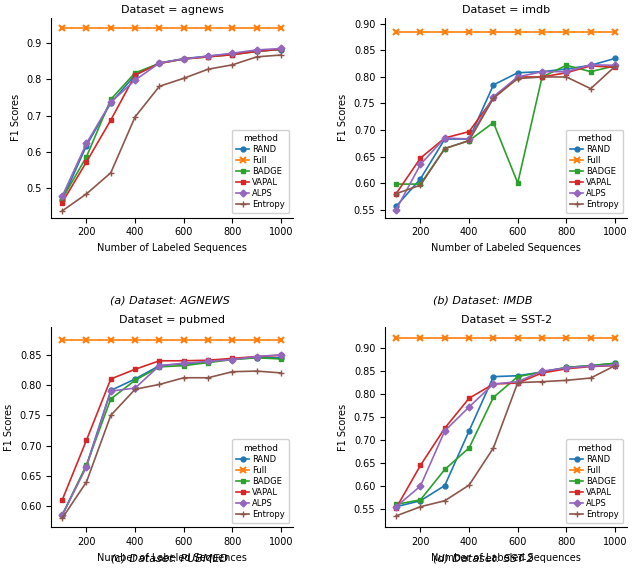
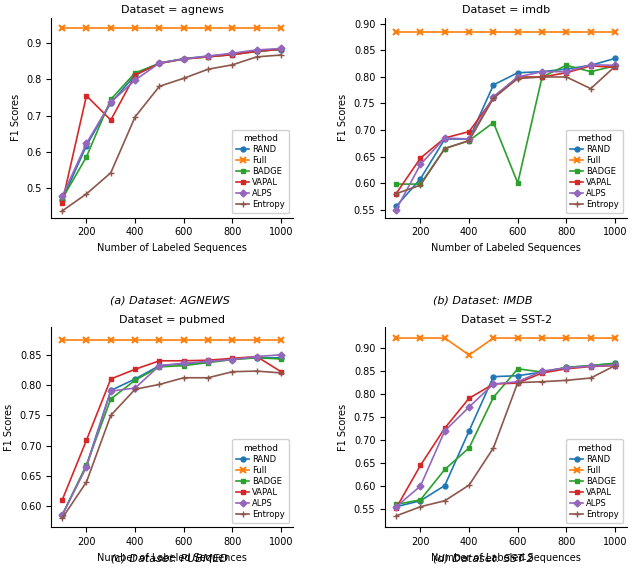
Dataset = agnews/VAPAL/200: 0.573 -> 0.755
Dataset = pubmed/VAPAL/1000: 0.849 -> 0.822
Dataset = SST-2/Full/400: 0.922 -> 0.885
Dataset = SST-2/BADGE/600: 0.838 -> 0.855
